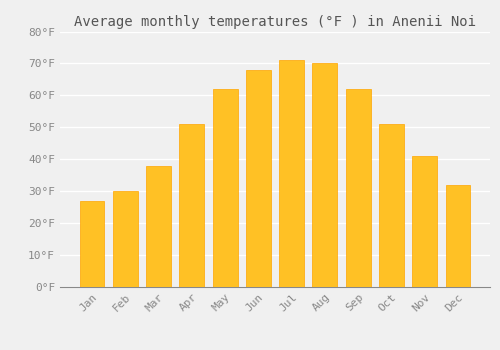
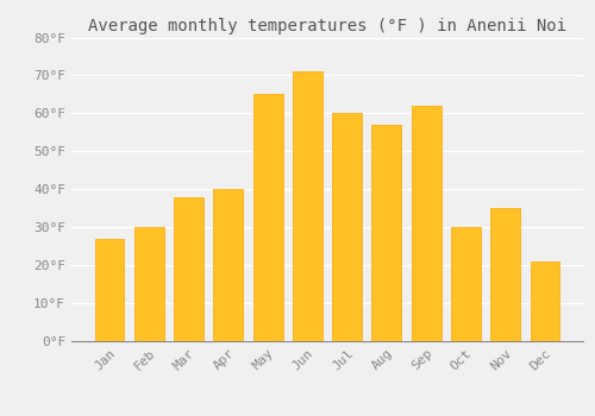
Apr: 51°F -> 40°F
May: 62°F -> 65°F
Jun: 68°F -> 71°F
Jul: 71°F -> 60°F
Aug: 70°F -> 57°F
Oct: 51°F -> 30°F
Nov: 41°F -> 35°F
Dec: 32°F -> 21°F
